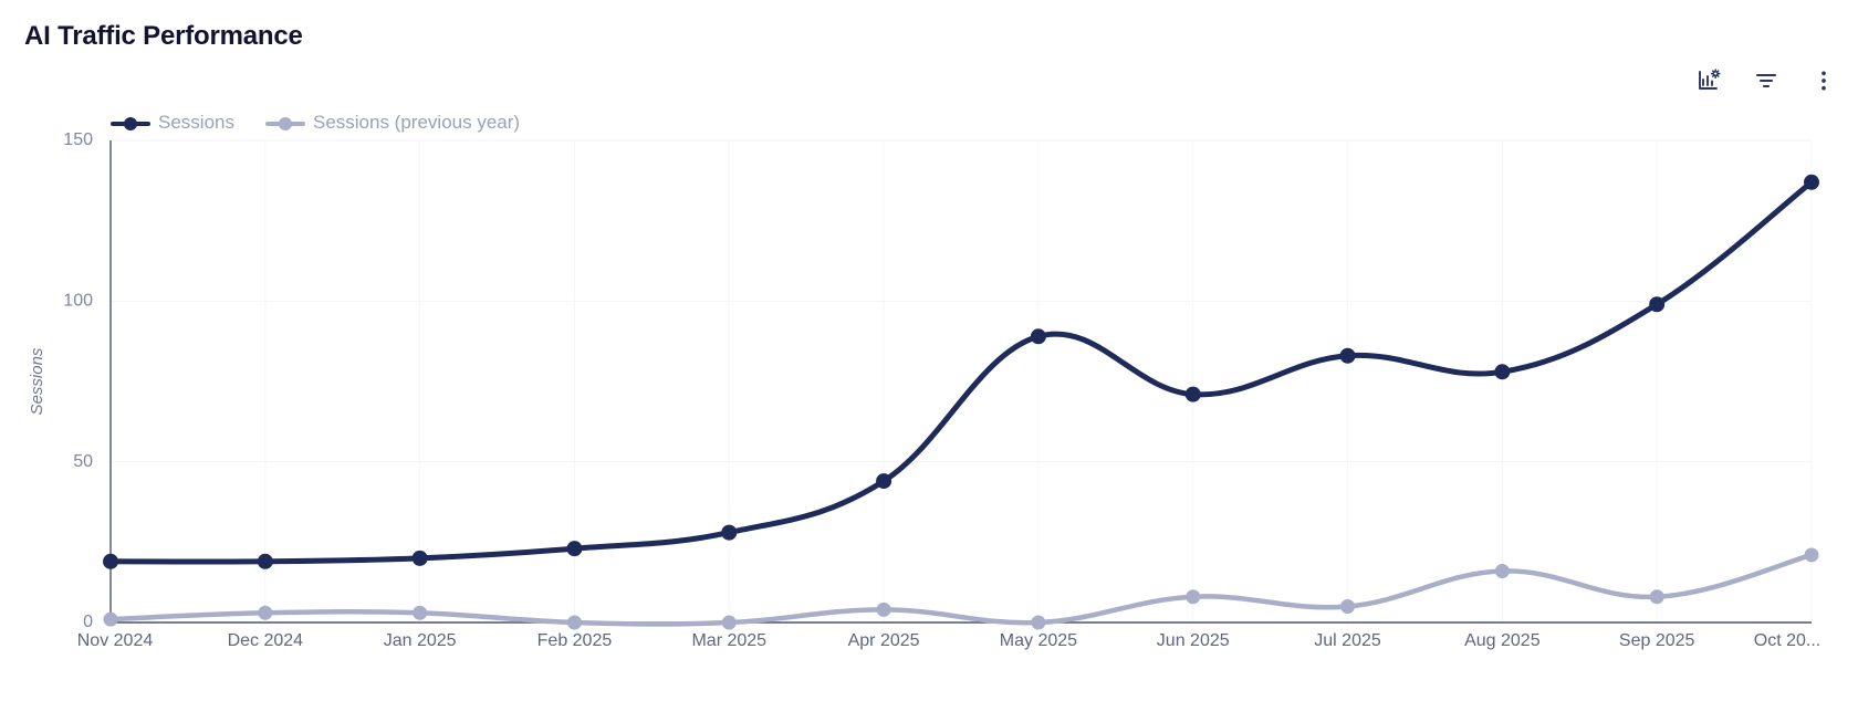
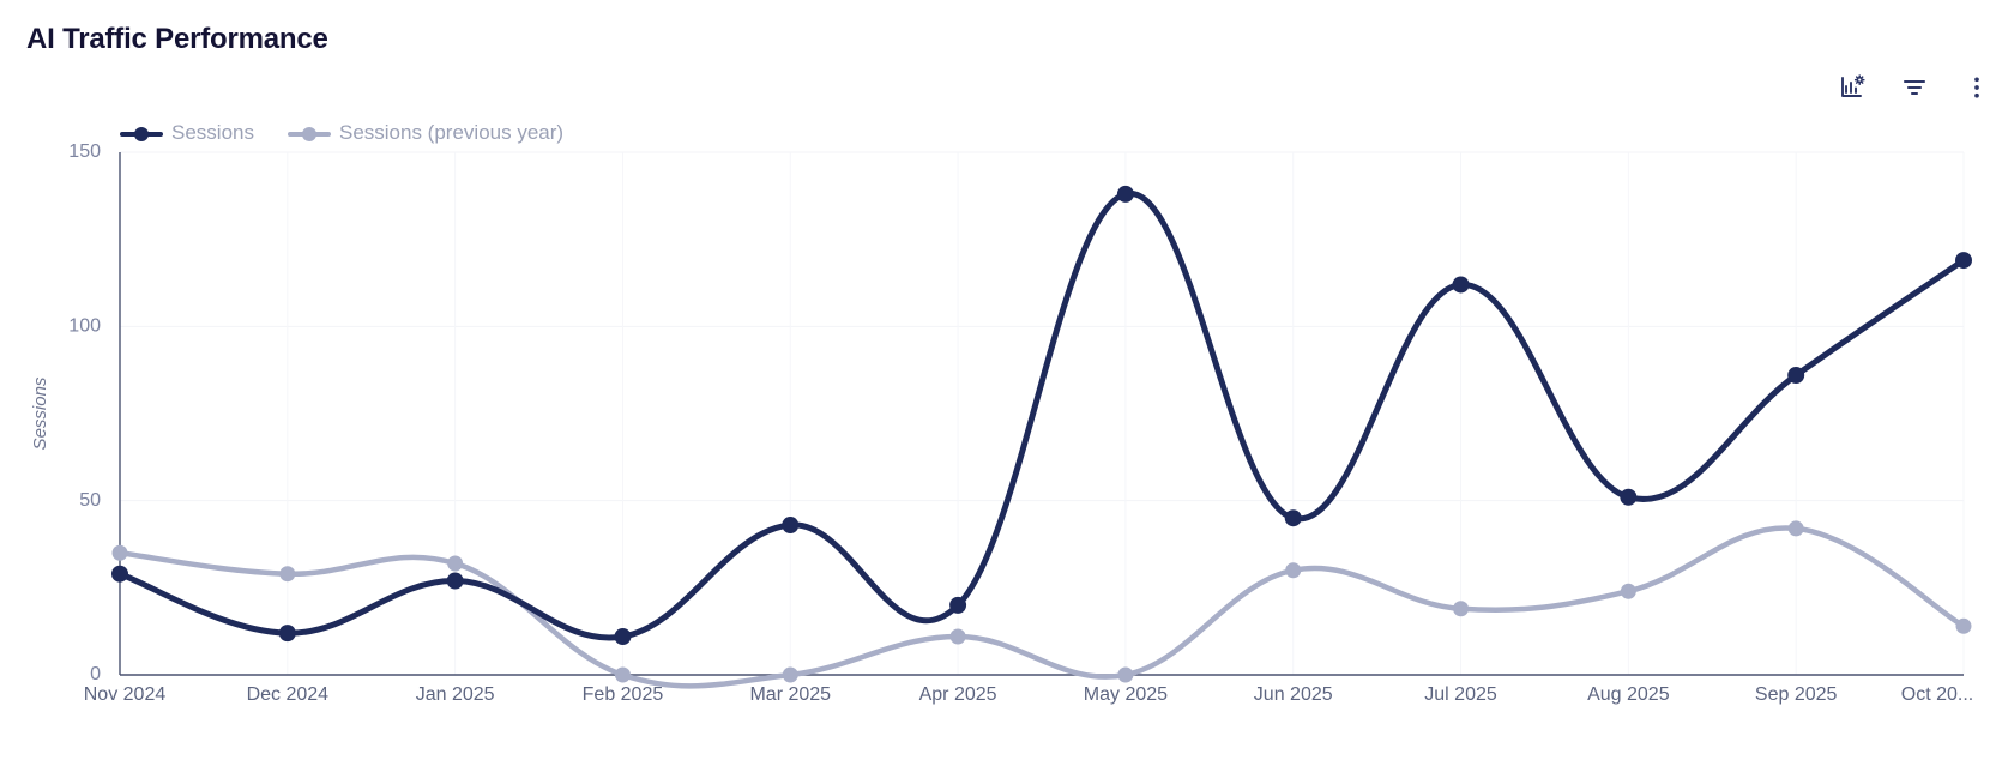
Sessions/Nov 2024: 19 -> 29
Sessions (previous year)/Nov 2024: 1 -> 35
Sessions/Dec 2024: 19 -> 12
Sessions (previous year)/Dec 2024: 3 -> 29
Sessions/Jan 2025: 20 -> 27
Sessions (previous year)/Jan 2025: 3 -> 32
Sessions/Feb 2025: 23 -> 11
Sessions/Mar 2025: 28 -> 43
Sessions/Apr 2025: 44 -> 20
Sessions (previous year)/Apr 2025: 4 -> 11
Sessions/May 2025: 89 -> 138
Sessions/Jun 2025: 71 -> 45
Sessions (previous year)/Jun 2025: 8 -> 30
Sessions/Jul 2025: 83 -> 112
Sessions (previous year)/Jul 2025: 5 -> 19
Sessions/Aug 2025: 78 -> 51
Sessions (previous year)/Aug 2025: 16 -> 24
Sessions/Sep 2025: 99 -> 86
Sessions (previous year)/Sep 2025: 8 -> 42
Sessions/Oct 20...: 137 -> 119
Sessions (previous year)/Oct 20...: 21 -> 14
